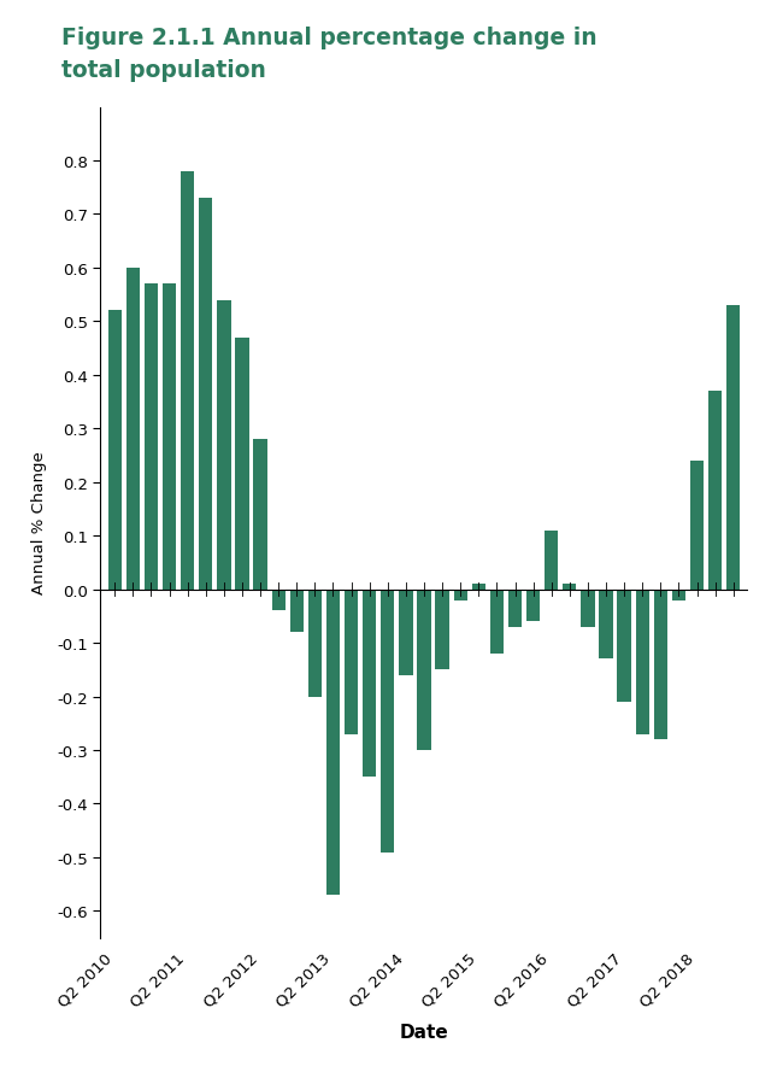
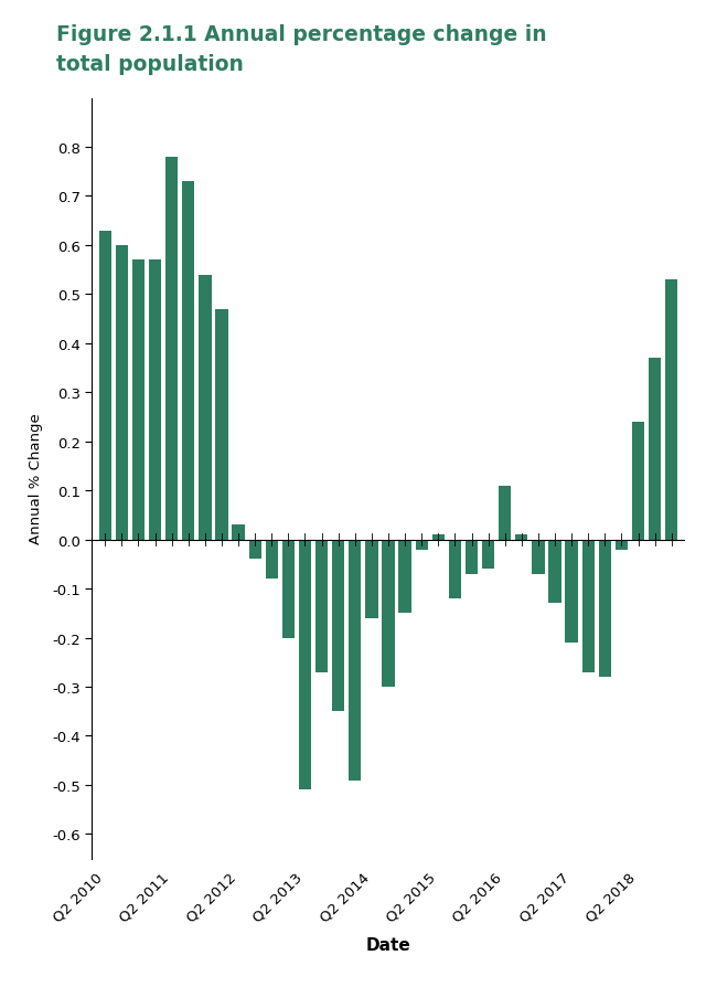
Q2 2010: 0.52 -> 0.63
Q2 2012: 0.28 -> 0.03
Q2 2013: -0.57 -> -0.51
